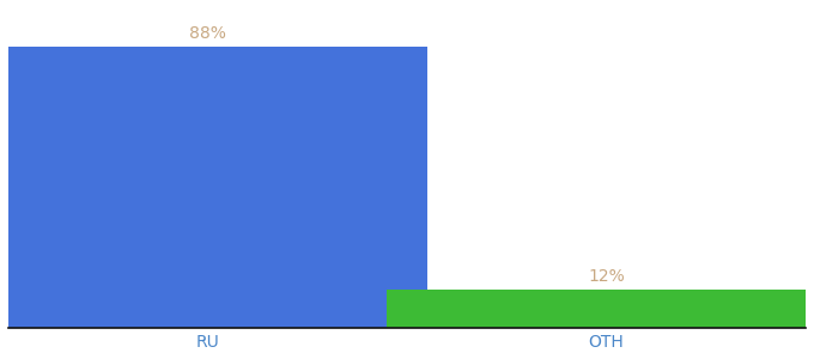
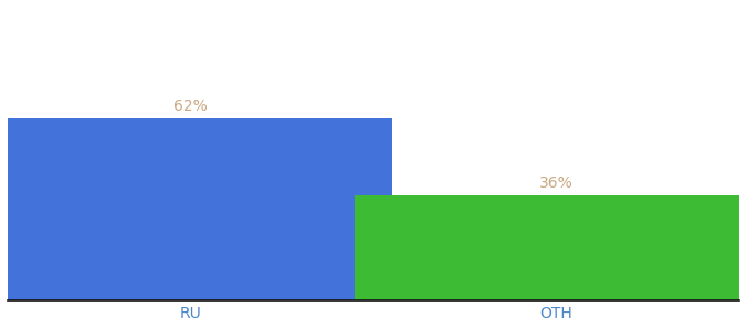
RU: 88% -> 62%
OTH: 12% -> 36%
